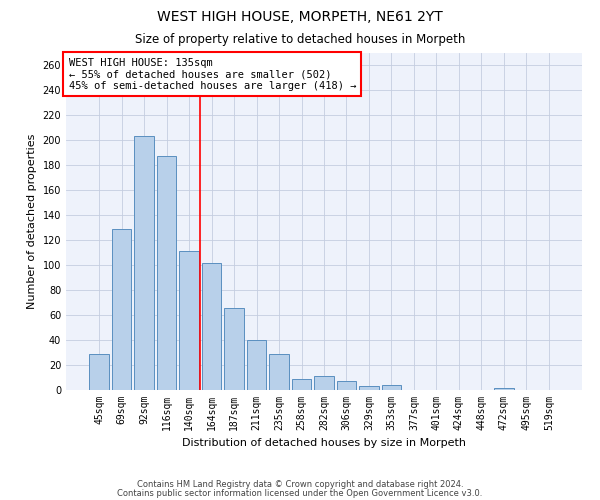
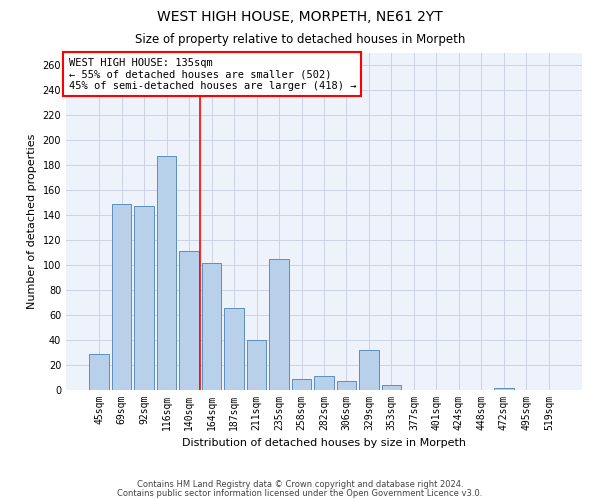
69sqm: 129 -> 149
92sqm: 203 -> 147
235sqm: 29 -> 105
329sqm: 3 -> 32
